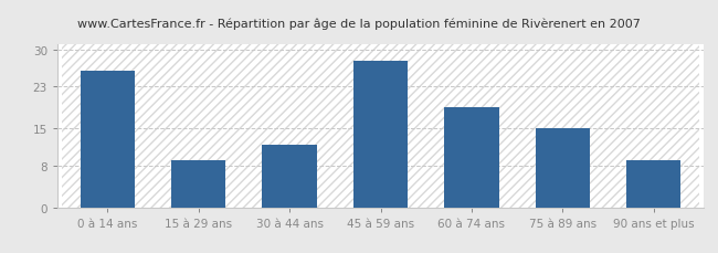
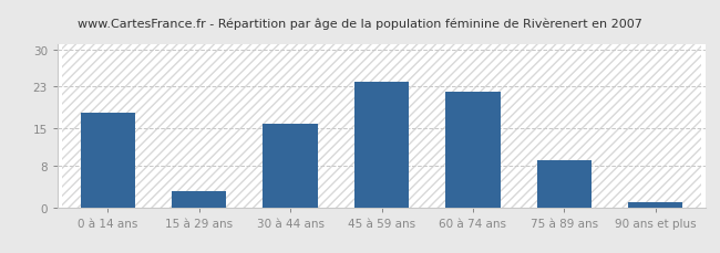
0 à 14 ans: 26 -> 18
15 à 29 ans: 9 -> 3
30 à 44 ans: 12 -> 16
45 à 59 ans: 28 -> 24
60 à 74 ans: 19 -> 22
75 à 89 ans: 15 -> 9
90 ans et plus: 9 -> 1
